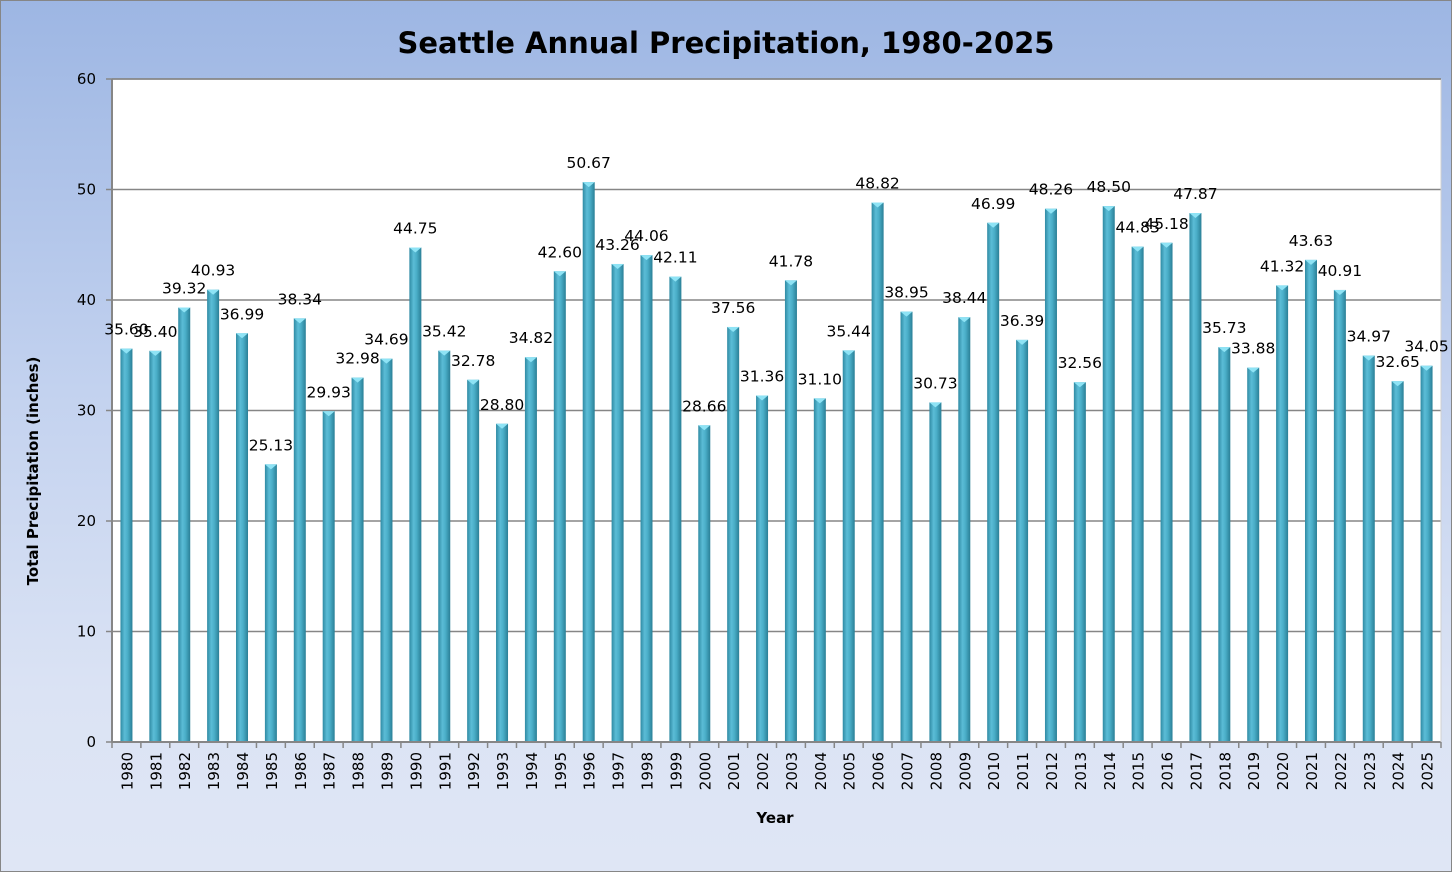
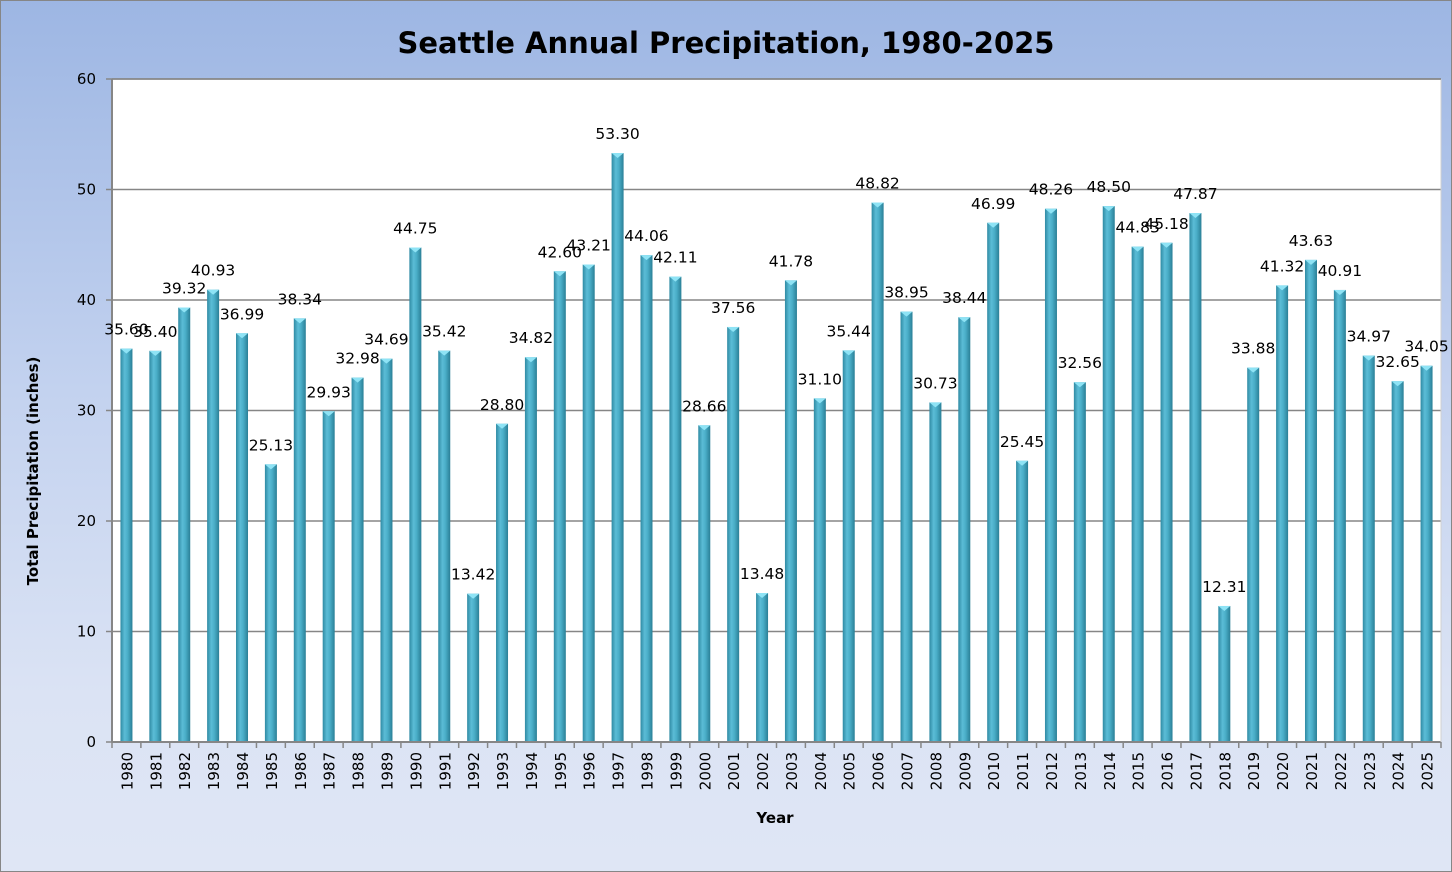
1992: 32.78 -> 13.42
1996: 50.67 -> 43.21
1997: 43.26 -> 53.30
2002: 31.36 -> 13.48
2011: 36.39 -> 25.45
2018: 35.73 -> 12.31
